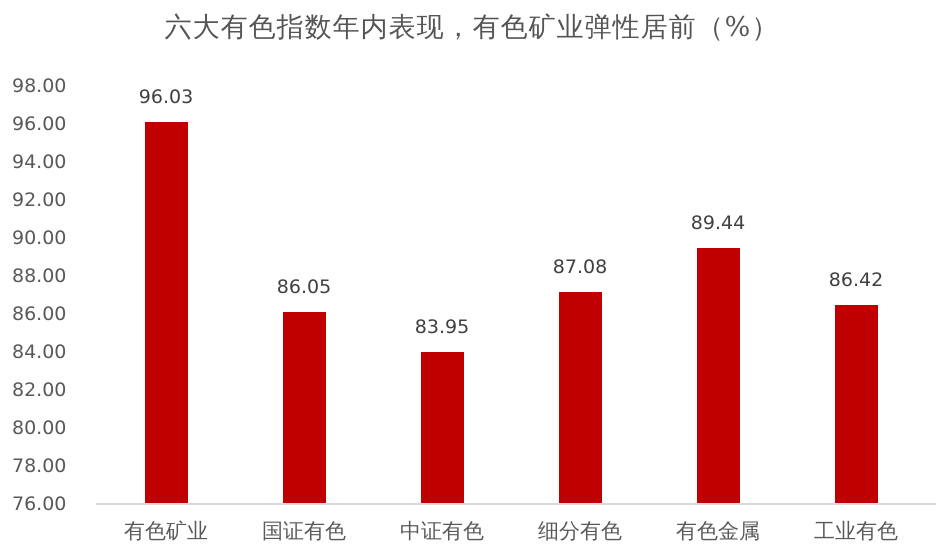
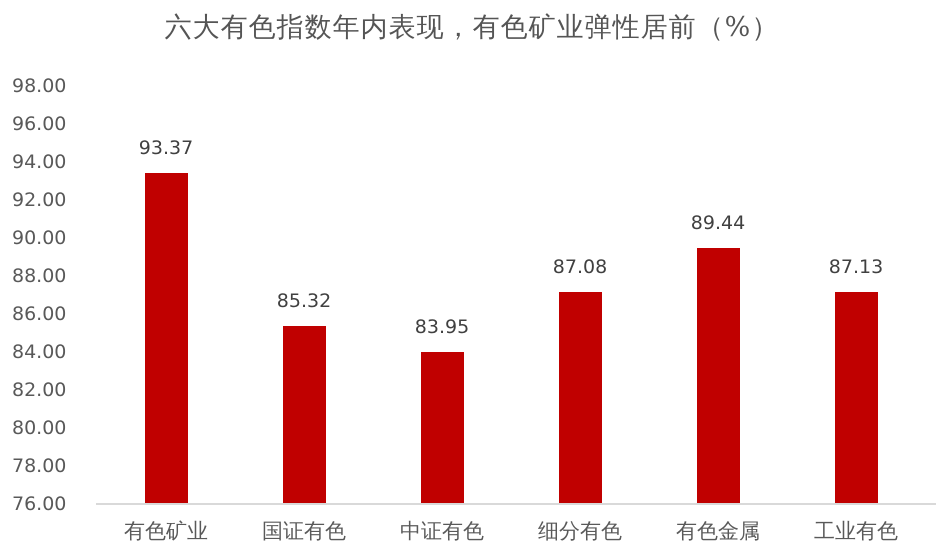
有色矿业: 96.03 -> 93.37
国证有色: 86.05 -> 85.32
工业有色: 86.42 -> 87.13
